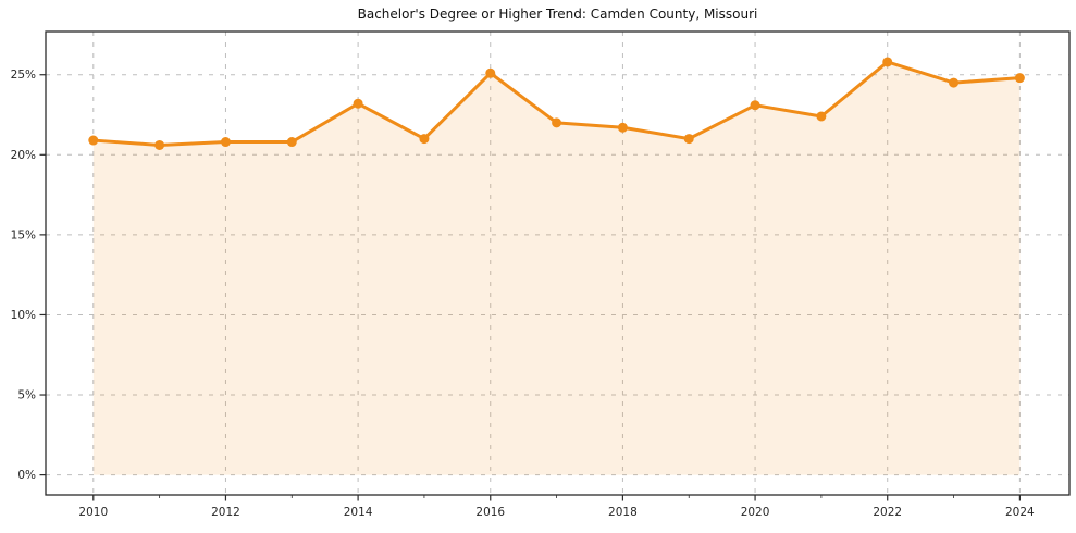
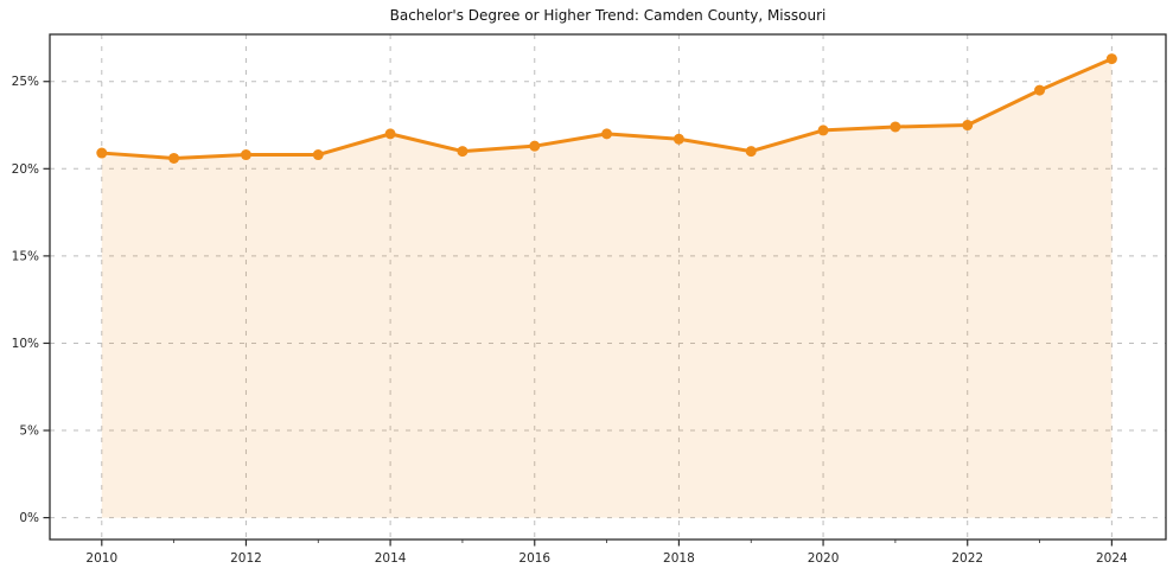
2014: 23.2% -> 22.0%
2016: 25.1% -> 21.3%
2020: 23.1% -> 22.2%
2022: 25.8% -> 22.5%
2024: 24.8% -> 26.3%
